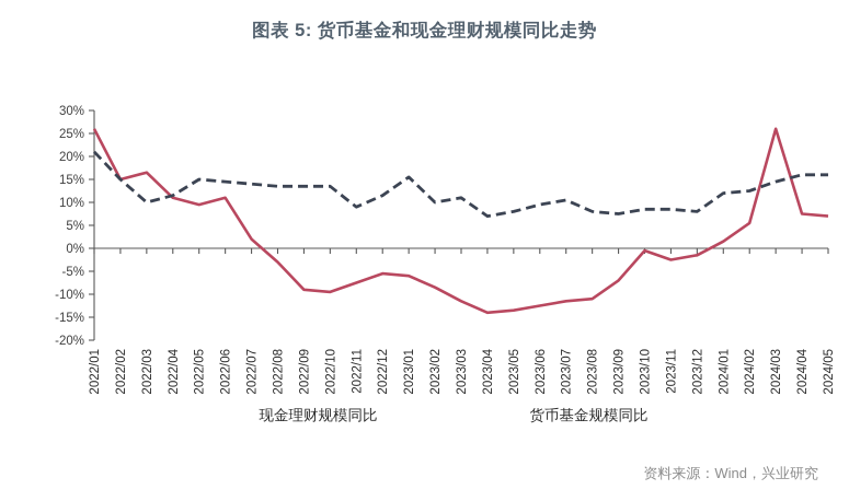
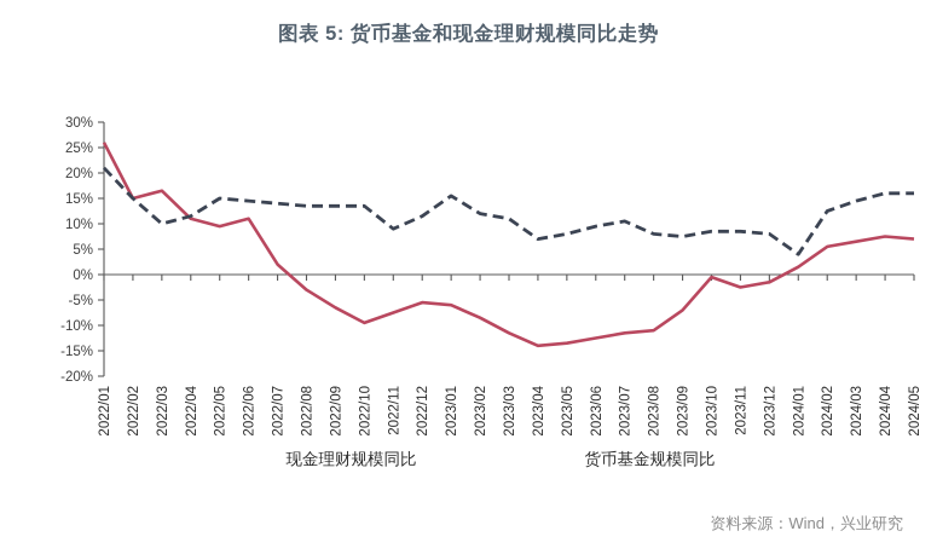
现金理财规模同比/2022/09: -9% -> -6%
货币基金规模同比/2023/02: 10% -> 12%
货币基金规模同比/2024/01: 12% -> 4%
现金理财规模同比/2024/03: 26% -> 6%
